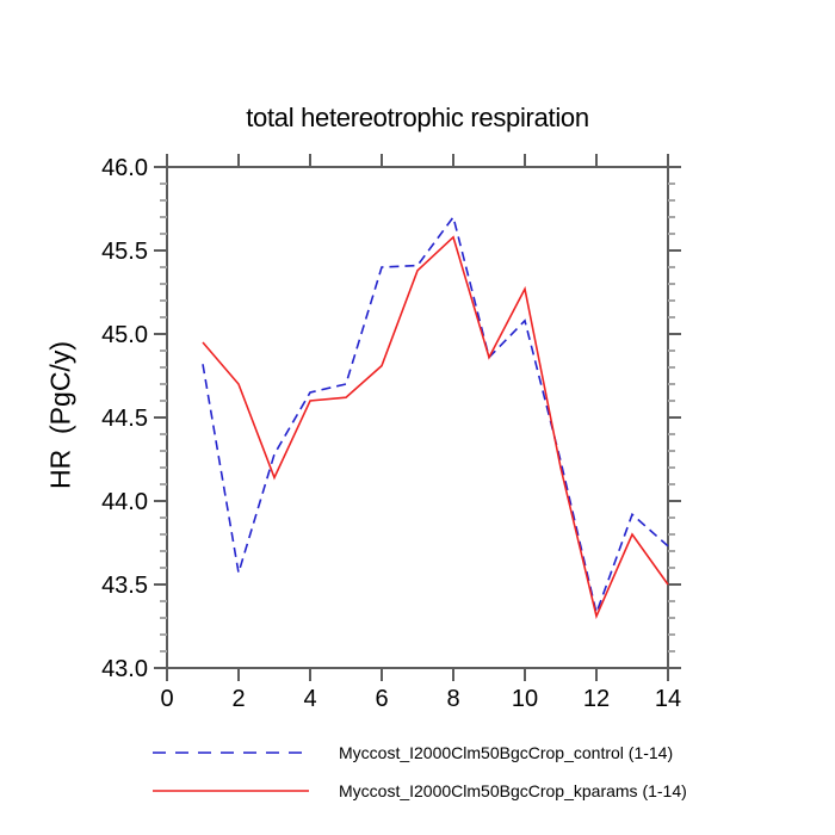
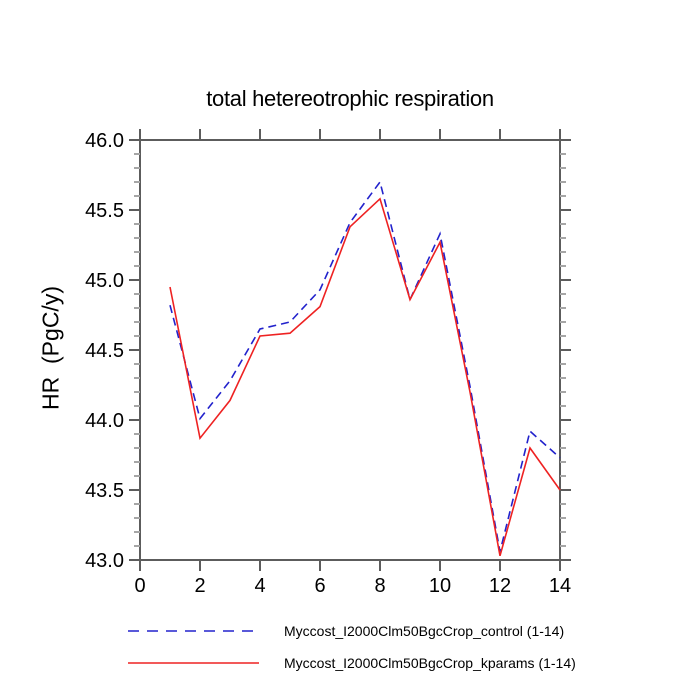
Myccost_I2000Clm50BgcCrop_control (1-14)/2: 43.57 -> 44.01
Myccost_I2000Clm50BgcCrop_kparams (1-14)/2: 44.70 -> 43.87
Myccost_I2000Clm50BgcCrop_control (1-14)/6: 45.40 -> 44.93
Myccost_I2000Clm50BgcCrop_control (1-14)/10: 45.08 -> 45.33
Myccost_I2000Clm50BgcCrop_control (1-14)/12: 43.33 -> 43.06
Myccost_I2000Clm50BgcCrop_kparams (1-14)/12: 43.31 -> 43.03
